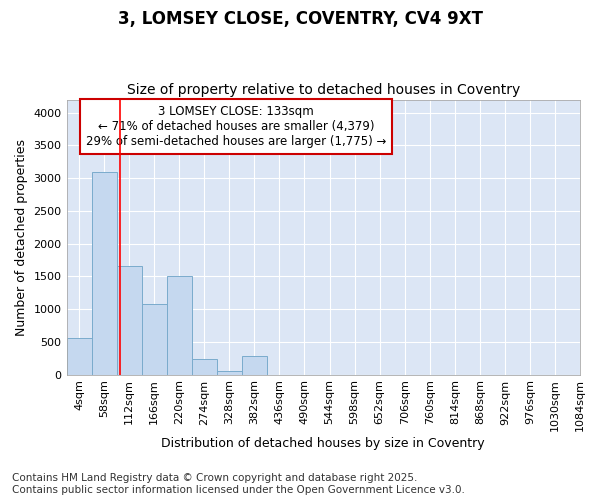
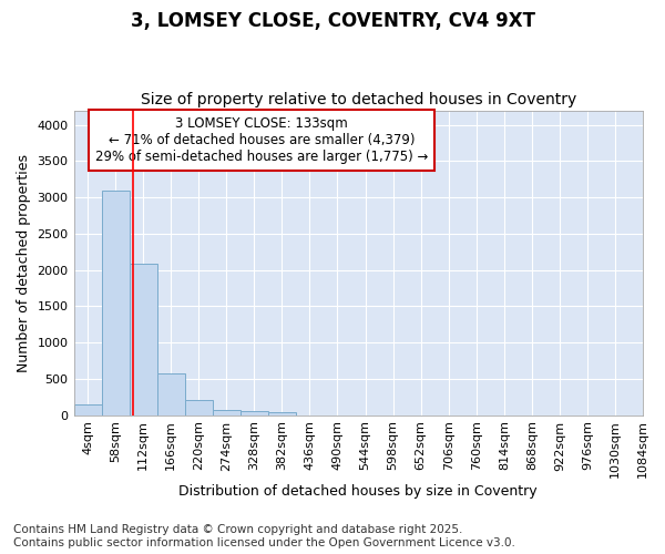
4sqm: 560 -> 140
112sqm: 1660 -> 2080
166sqm: 1080 -> 580
220sqm: 1500 -> 200
274sqm: 240 -> 80
382sqm: 280 -> 40
